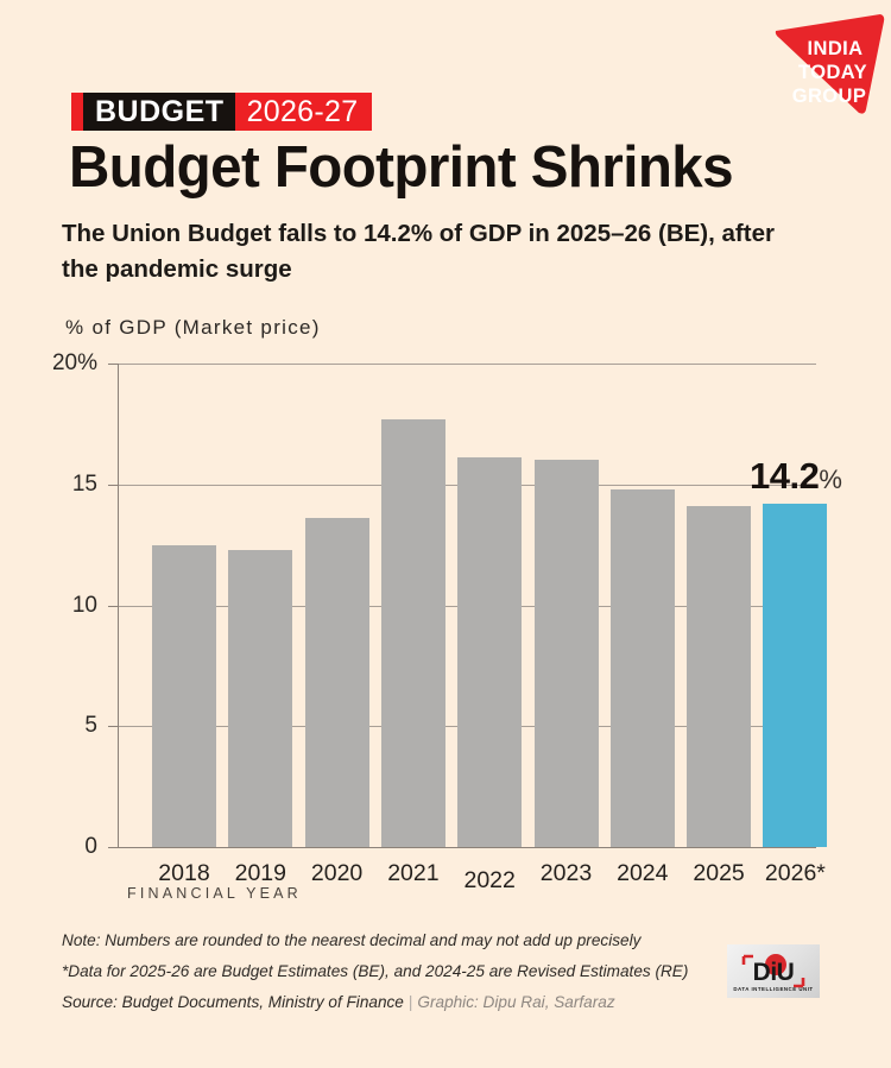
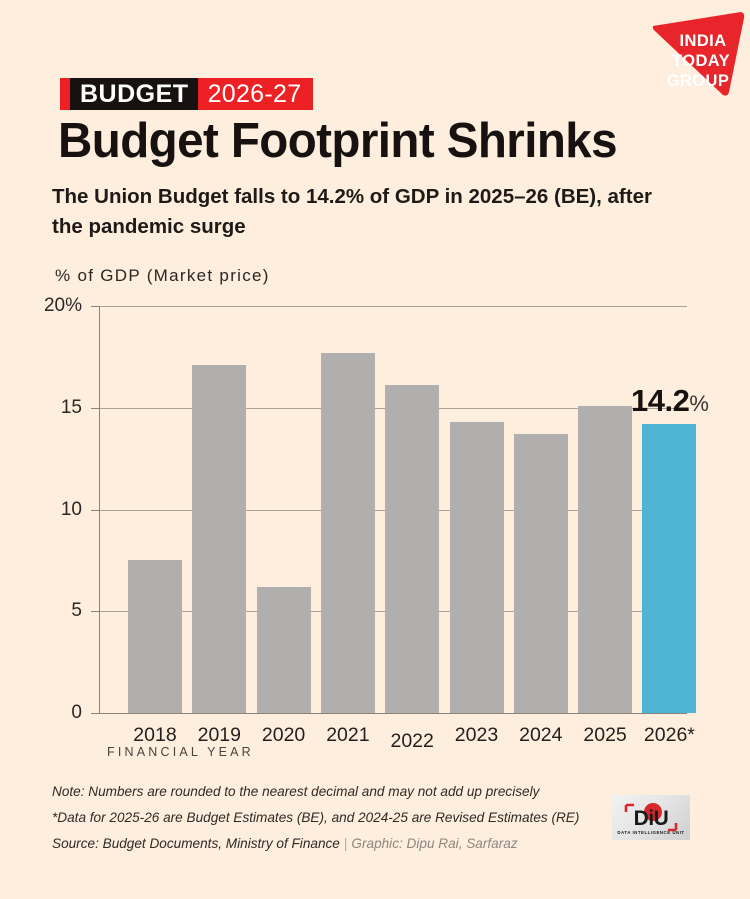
2018: 12.5% -> 7.5%
2019: 12.3% -> 17.1%
2020: 13.6% -> 6.2%
2023: 16.0% -> 14.3%
2024: 14.8% -> 13.7%
2025: 14.1% -> 15.1%
